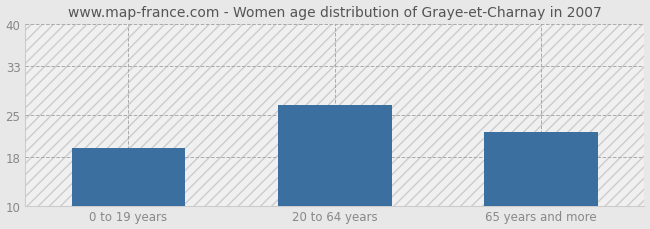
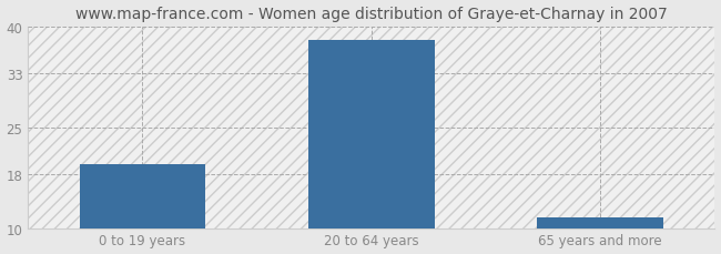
20 to 64 years: 26.6 -> 38.0
65 years and more: 22.2 -> 11.5
